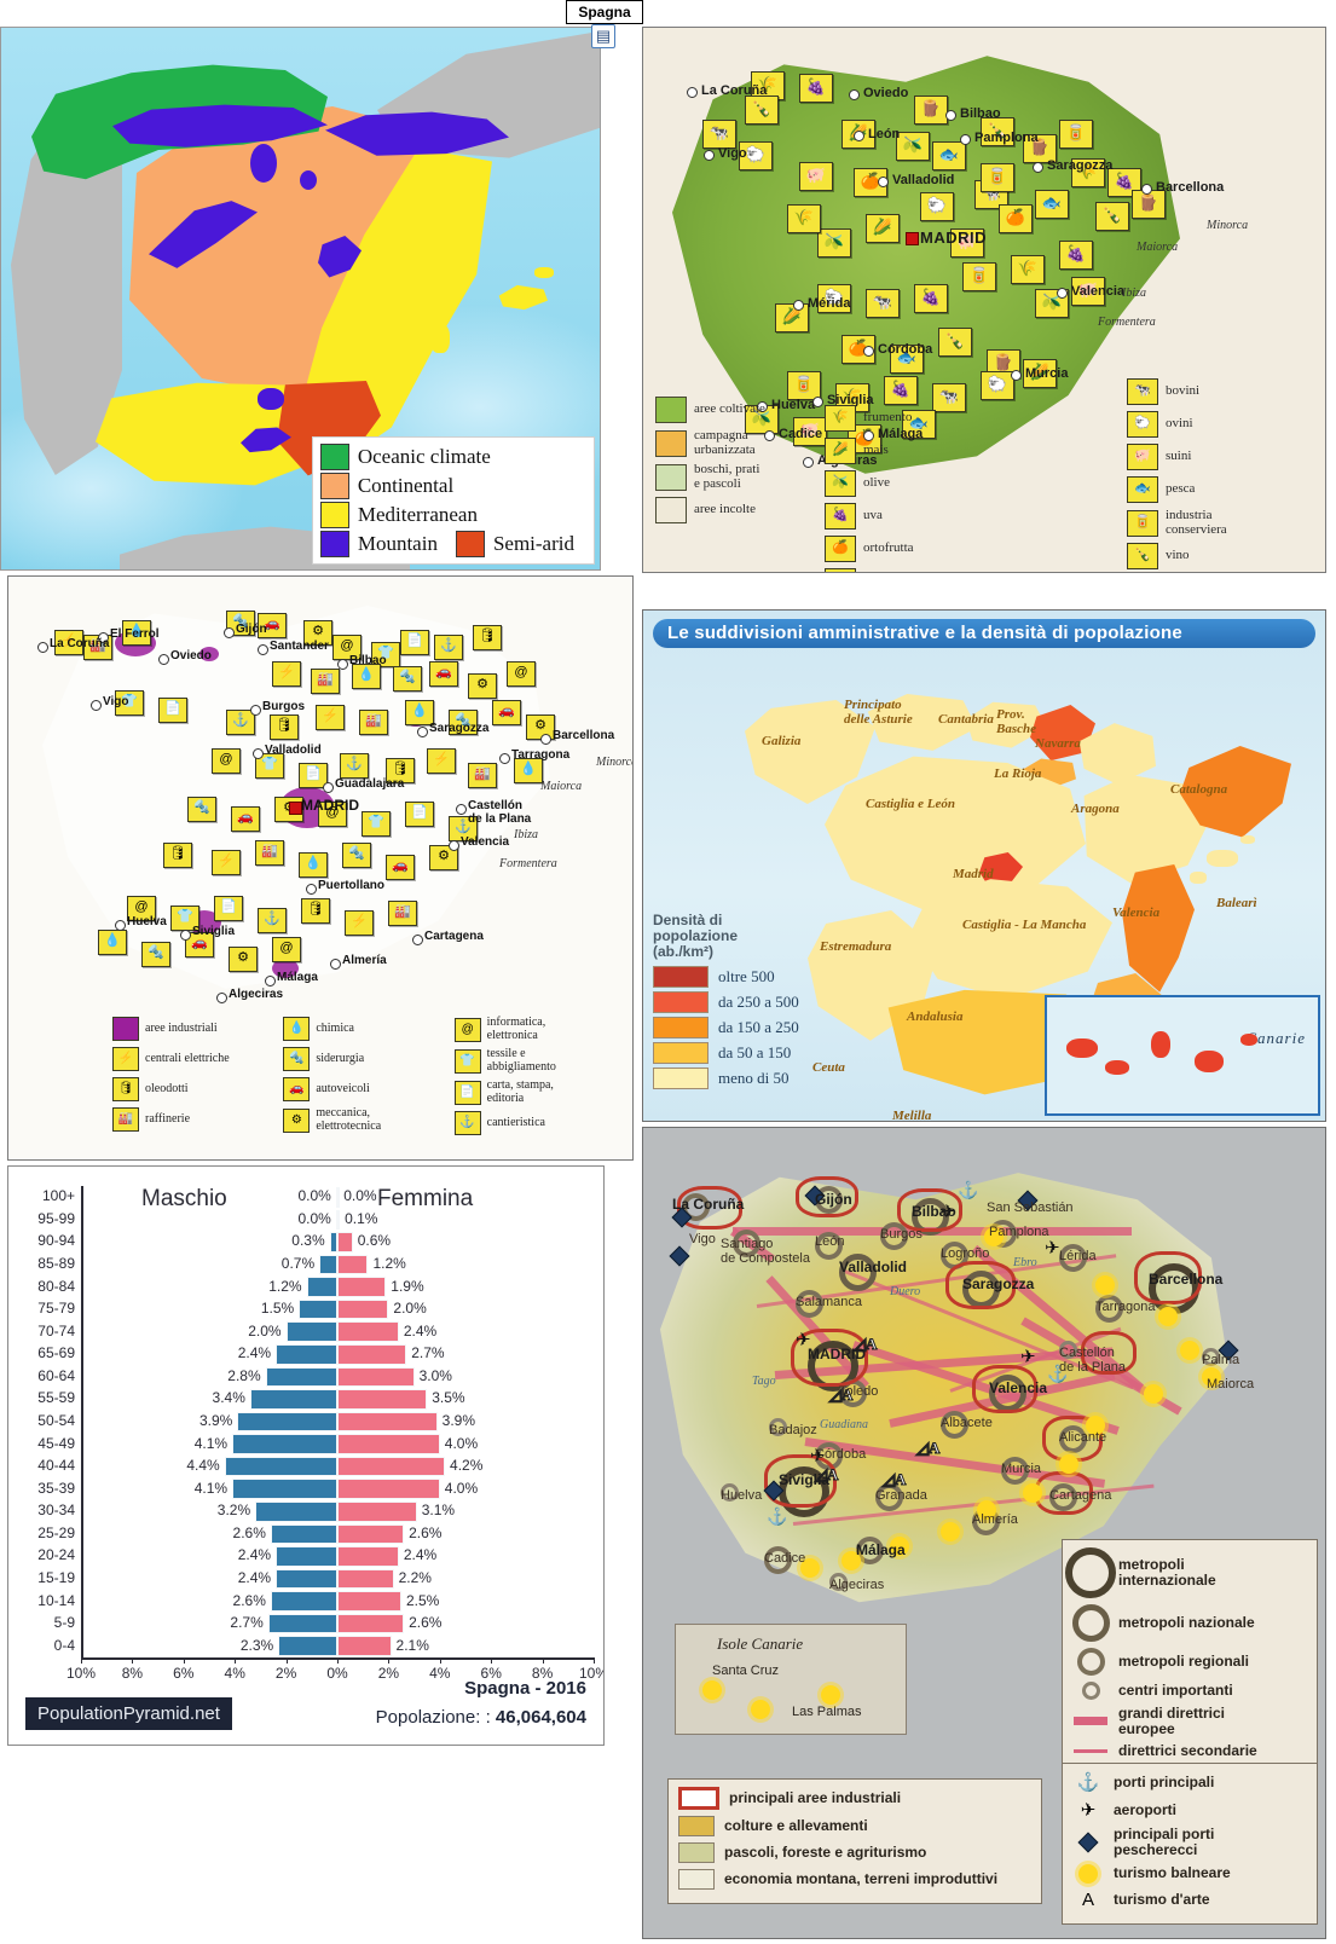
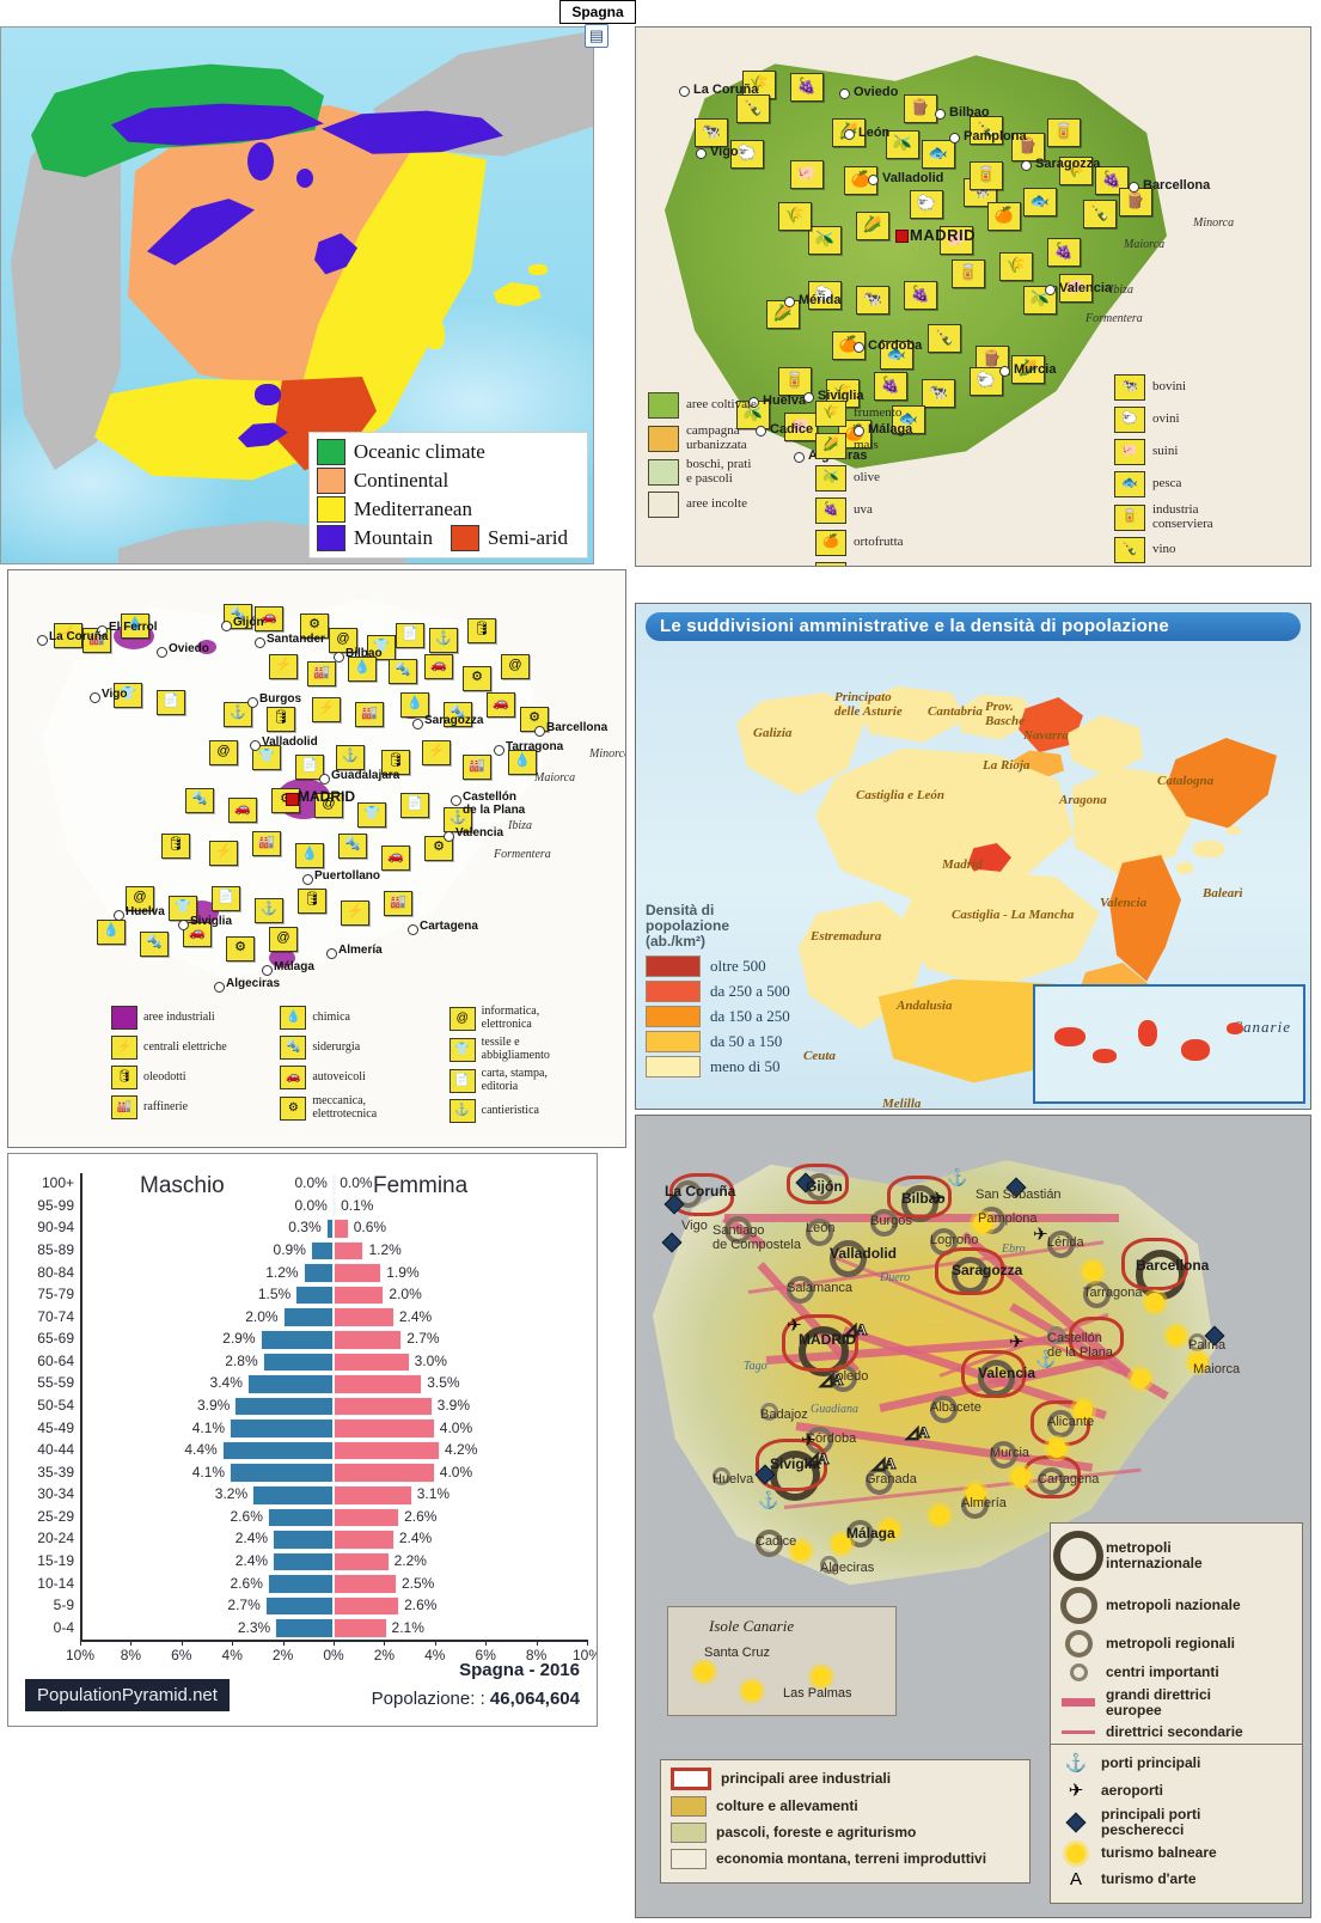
Maschio/85-89: 0.7% -> 0.9%
Maschio/65-69: 2.4% -> 2.9%
